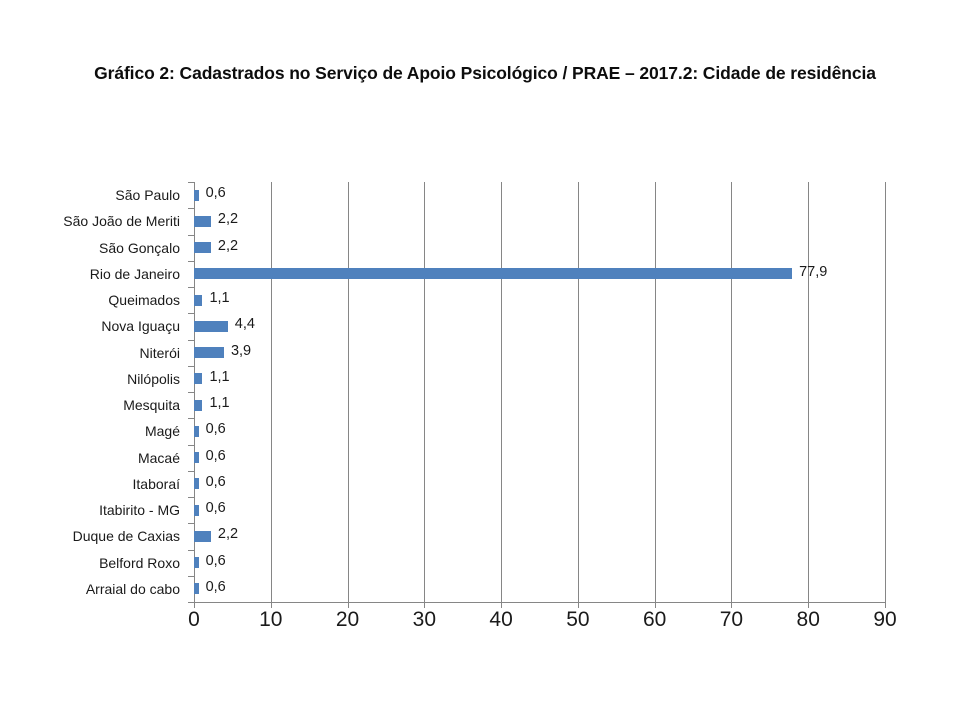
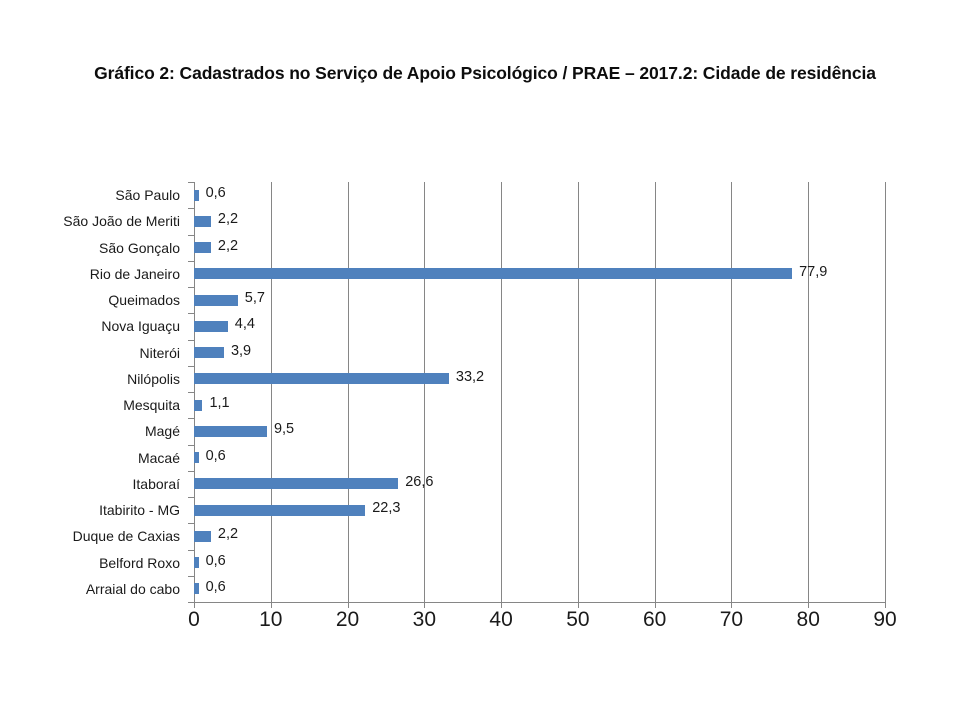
Queimados: 1,1 -> 5,7
Nilópolis: 1,1 -> 33,2
Magé: 0,6 -> 9,5
Itaboraí: 0,6 -> 26,6
Itabirito - MG: 0,6 -> 22,3
